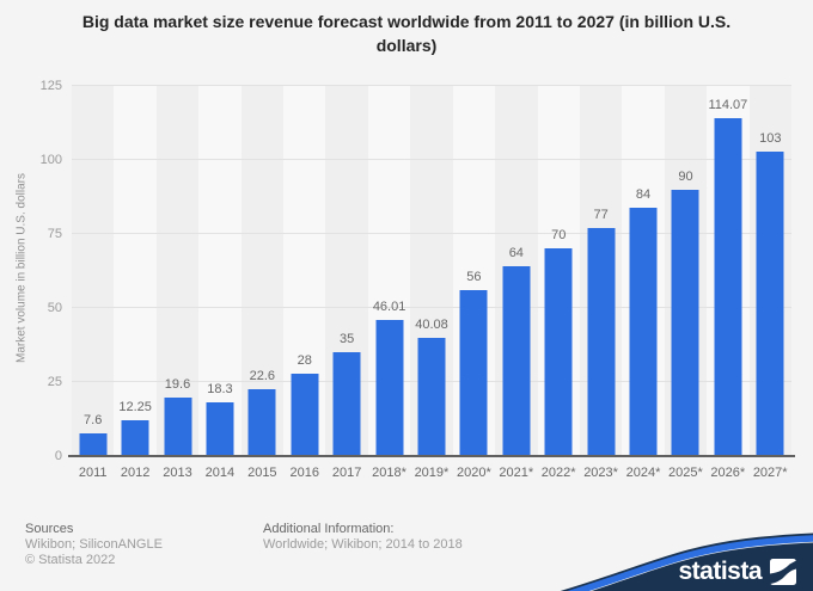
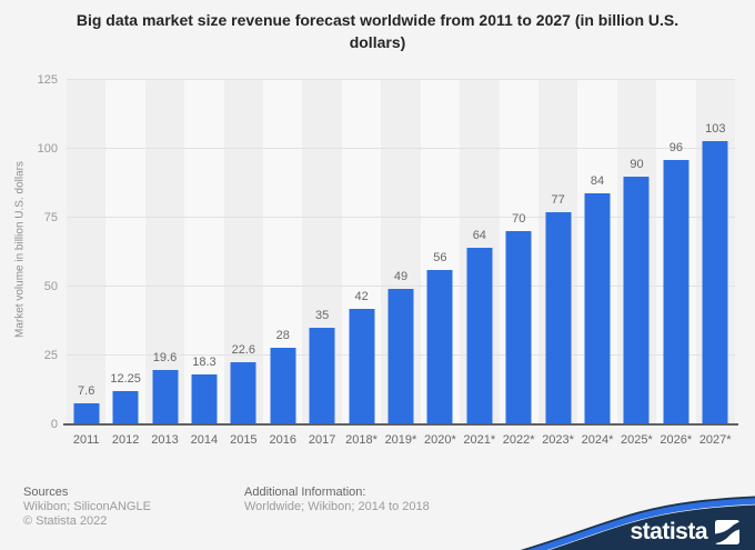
2018*: 46.01 -> 42
2019*: 40.08 -> 49
2026*: 114.07 -> 96
